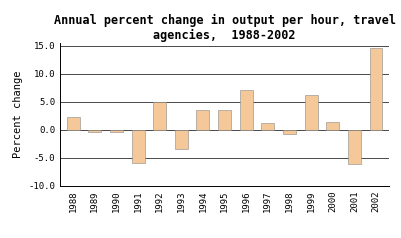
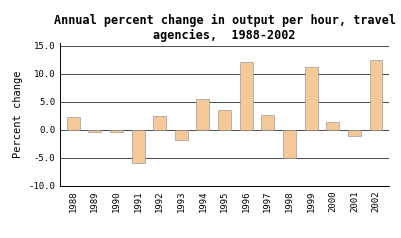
1992: 5.0 -> 2.4
1993: -3.5 -> -1.8
1994: 3.5 -> 5.4
1996: 7.0 -> 12.0
1997: 1.2 -> 2.6
1998: -0.8 -> -5.0
1999: 6.2 -> 11.2
2001: -6.2 -> -1.2
2002: 14.5 -> 12.4
